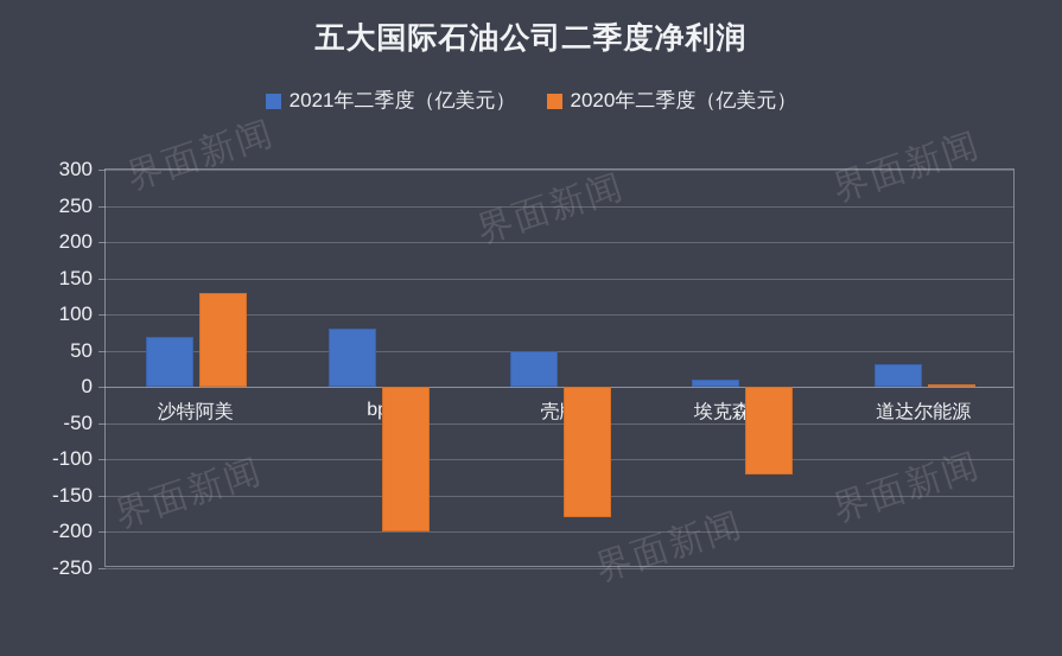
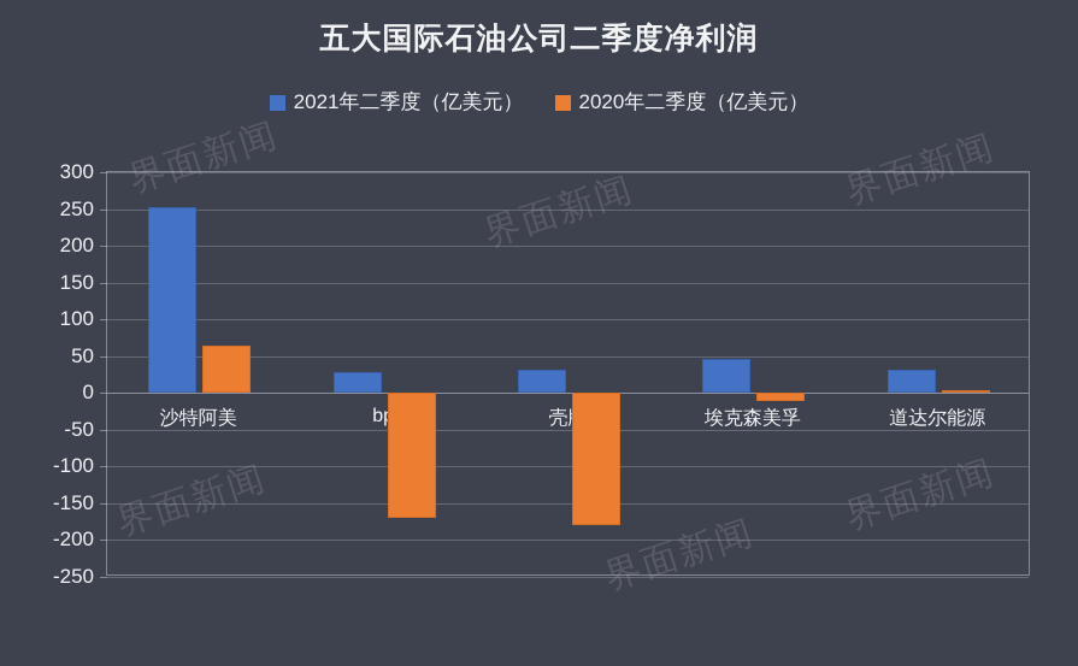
2021年二季度（亿美元）/沙特阿美: 70 -> 250
2020年二季度（亿美元）/沙特阿美: 130 -> 60
2021年二季度（亿美元）/bp: 80 -> 30
2020年二季度（亿美元）/bp: -200 -> -170
2021年二季度（亿美元）/壳牌: 50 -> 30
2021年二季度（亿美元）/埃克森美孚: 10 -> 50
2020年二季度（亿美元）/埃克森美孚: -120 -> -10
